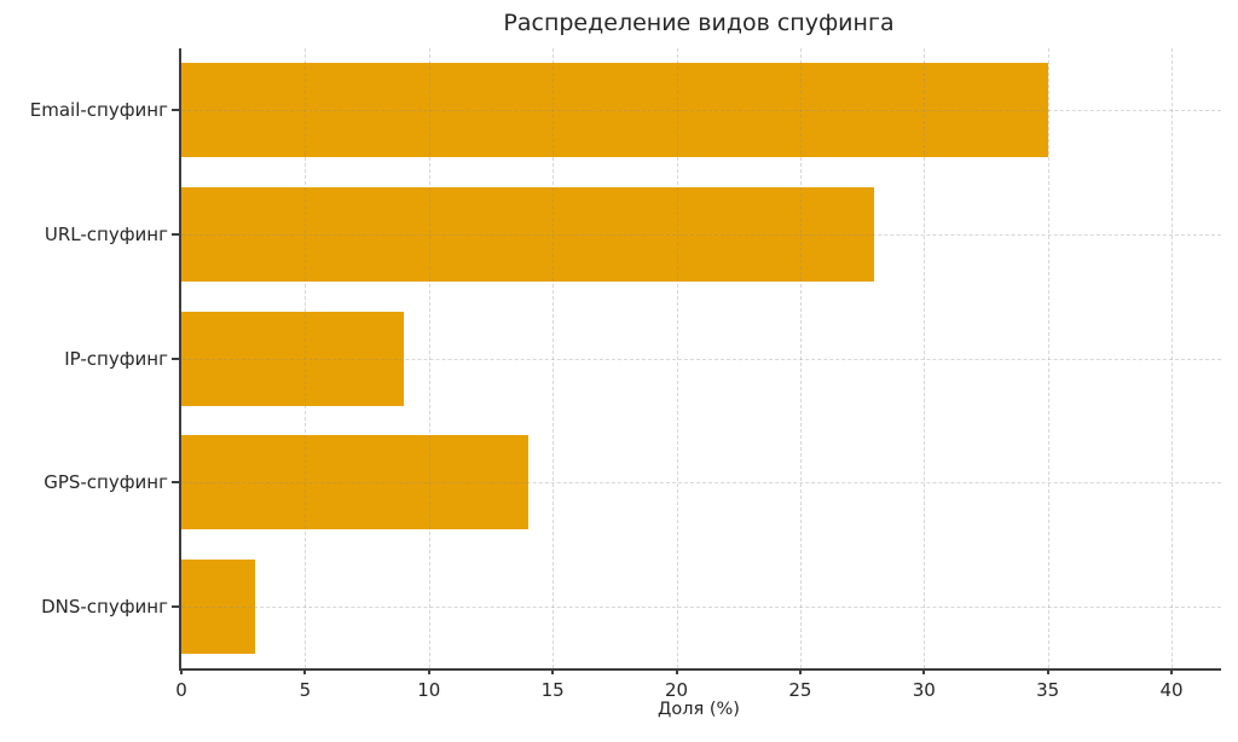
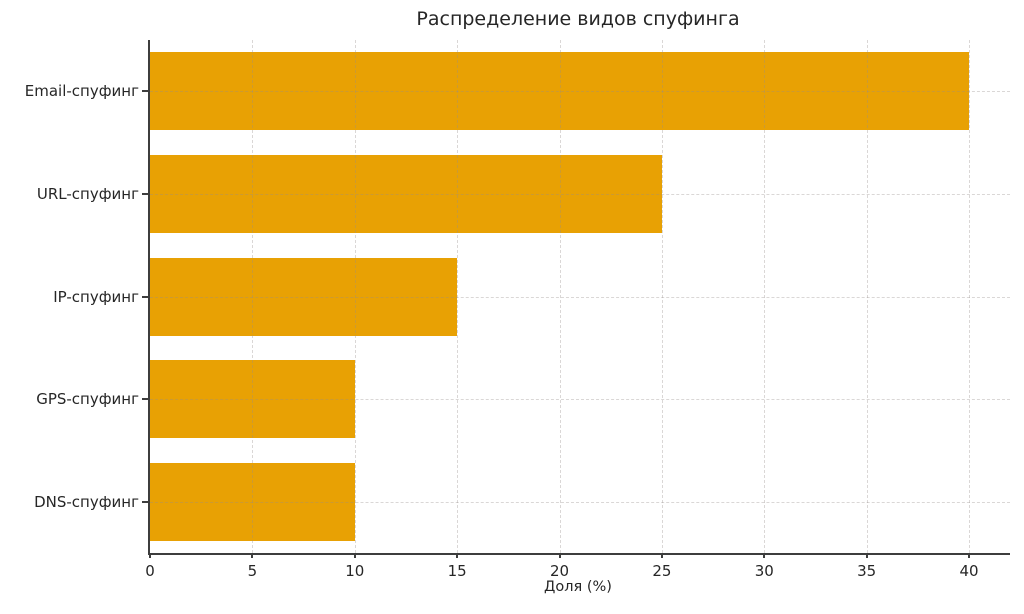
Email-спуфинг: 35 -> 40
URL-спуфинг: 28 -> 25
IP-спуфинг: 9 -> 15
GPS-спуфинг: 14 -> 10
DNS-спуфинг: 3 -> 10
